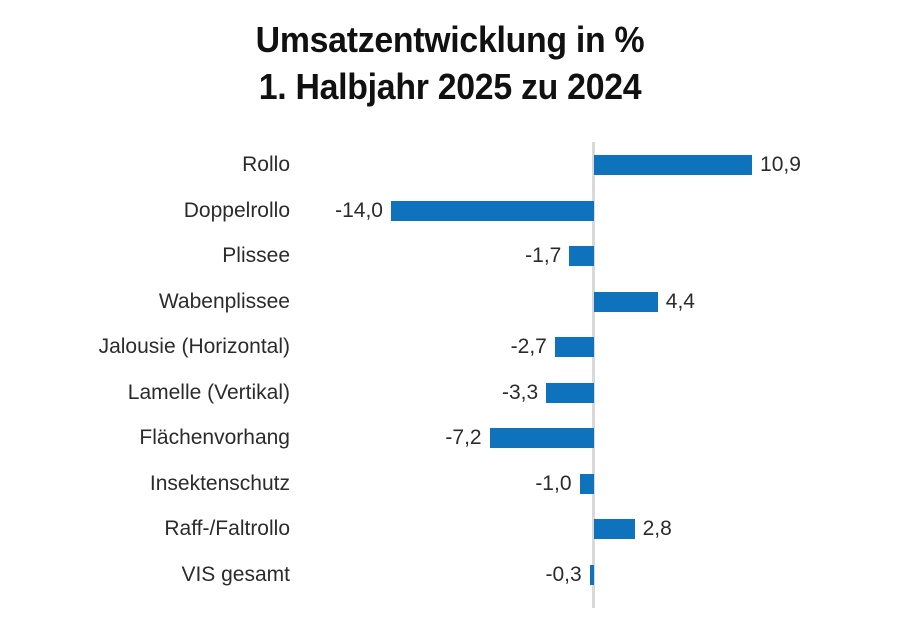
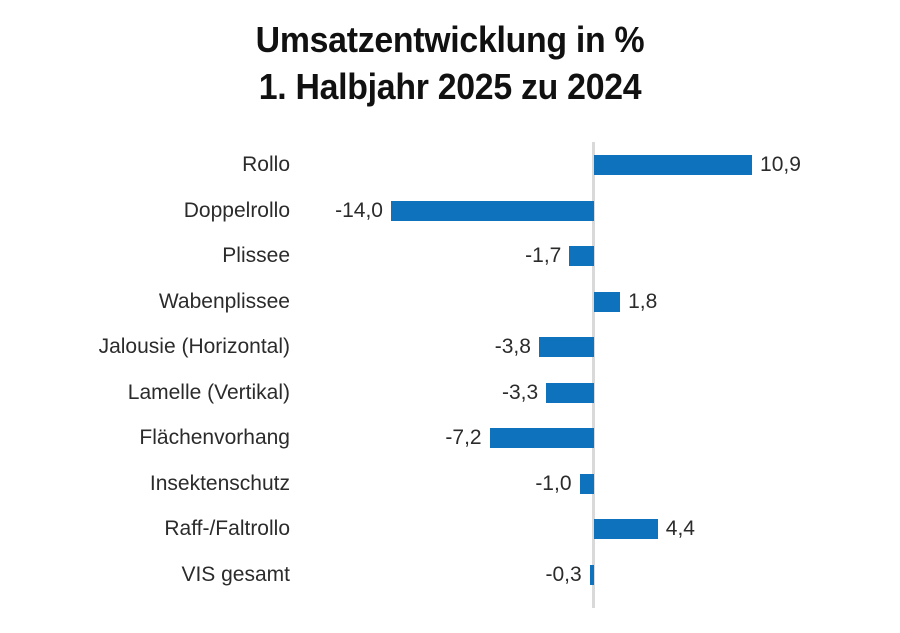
Wabenplissee: 4,4 -> 1,8
Jalousie (Horizontal): -2,7 -> -3,8
Raff-/Faltrollo: 2,8 -> 4,4
